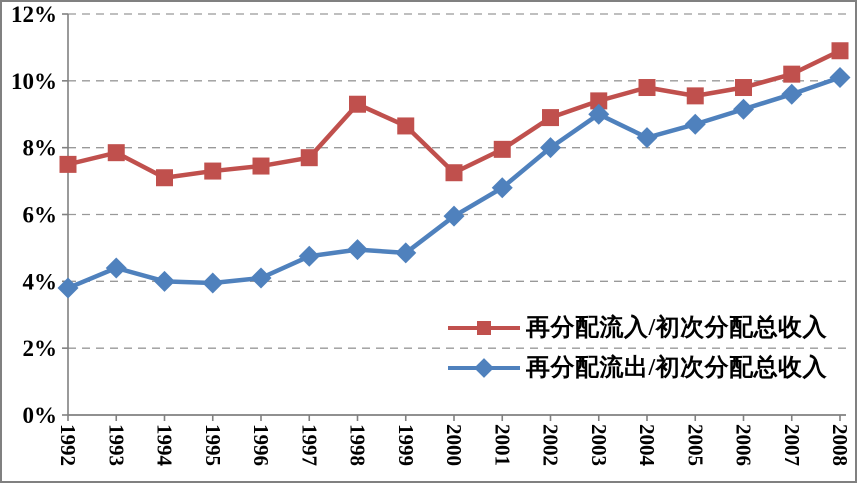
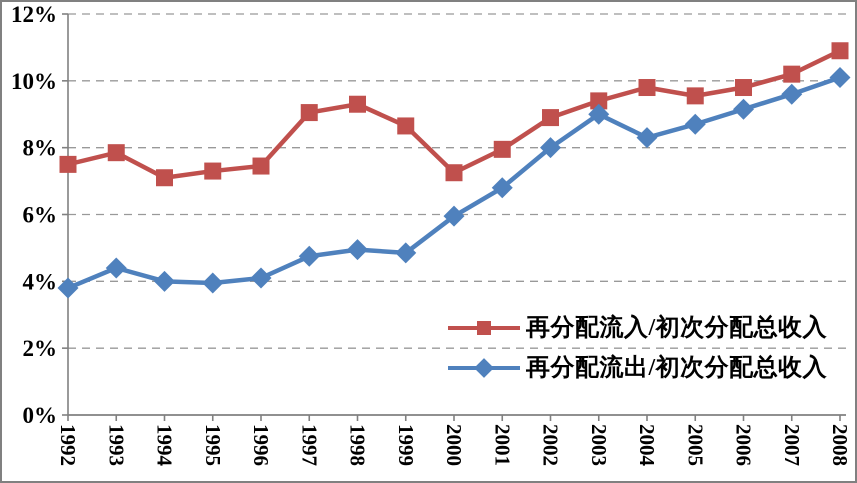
再分配流入/初次分配总收入/1997: 7.7% -> 9.1%
